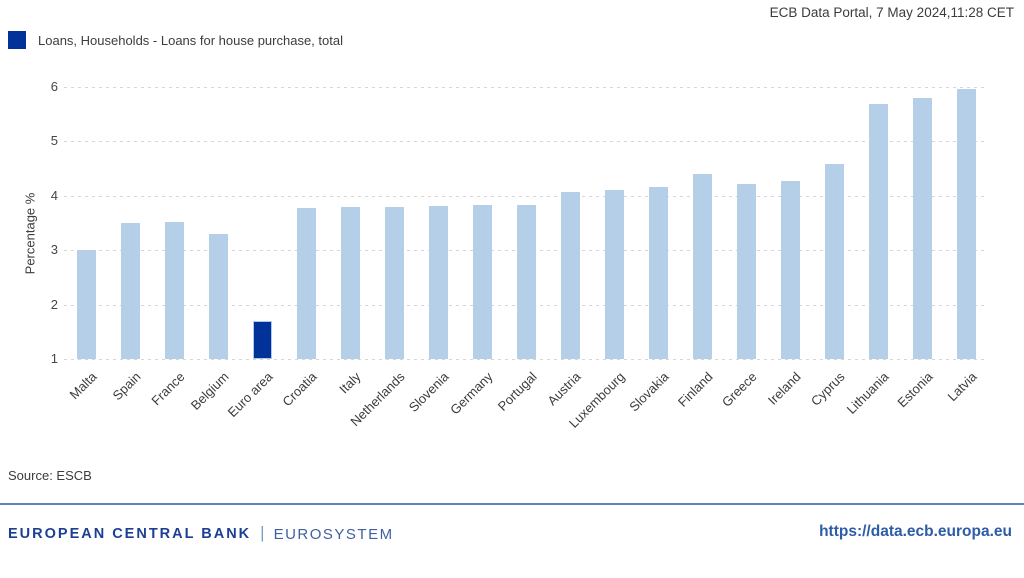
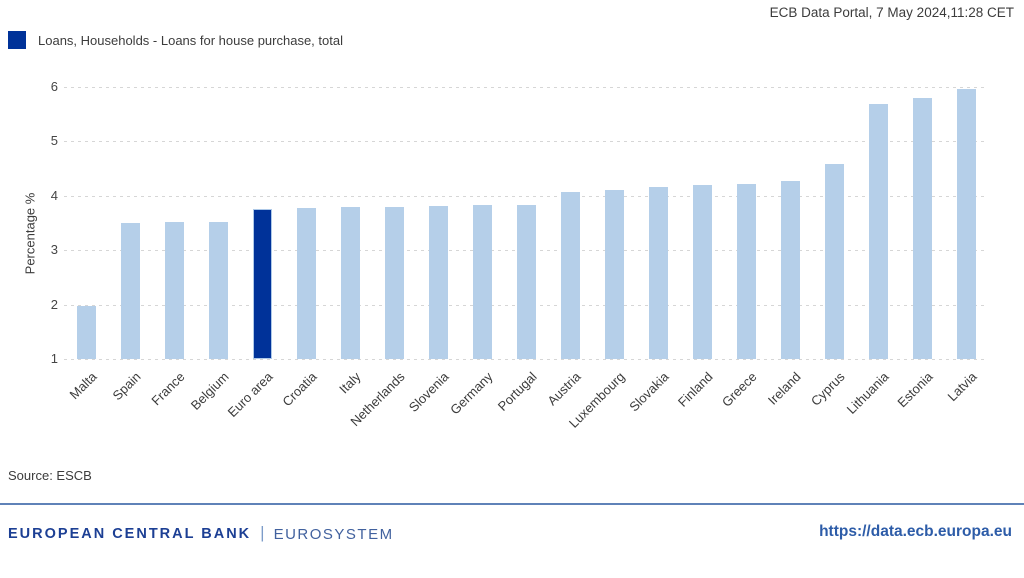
Malta: 3.0 -> 2.0
Belgium: 3.3 -> 3.5
Euro area: 1.7 -> 3.8
Finland: 4.4 -> 4.2
